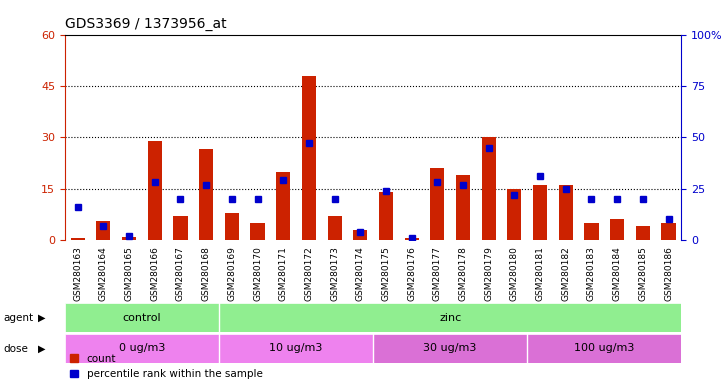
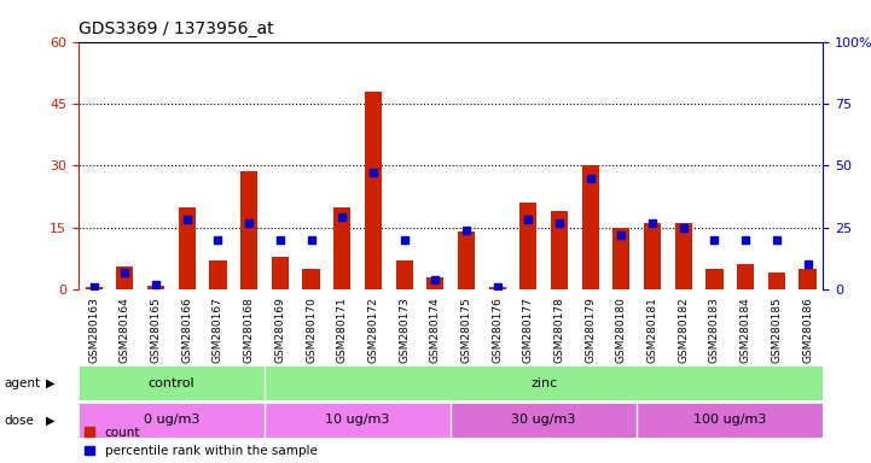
percentile rank within the sample/GSM280163: 16 -> 1
count/GSM280166: 29.0 -> 20.0
count/GSM280168: 26.5 -> 28.5
percentile rank within the sample/GSM280181: 31 -> 27
